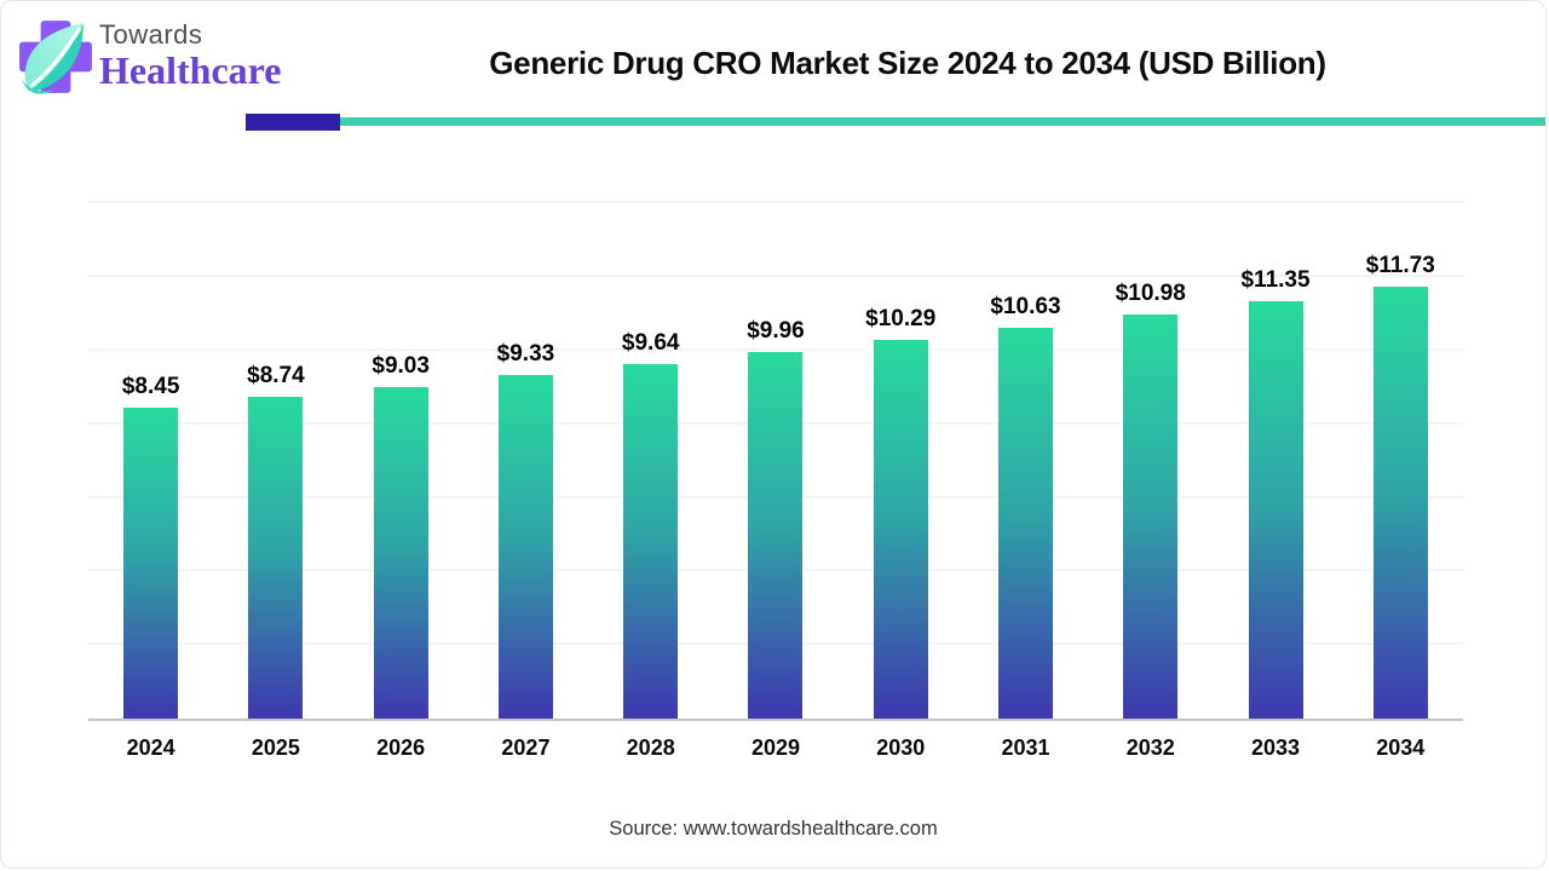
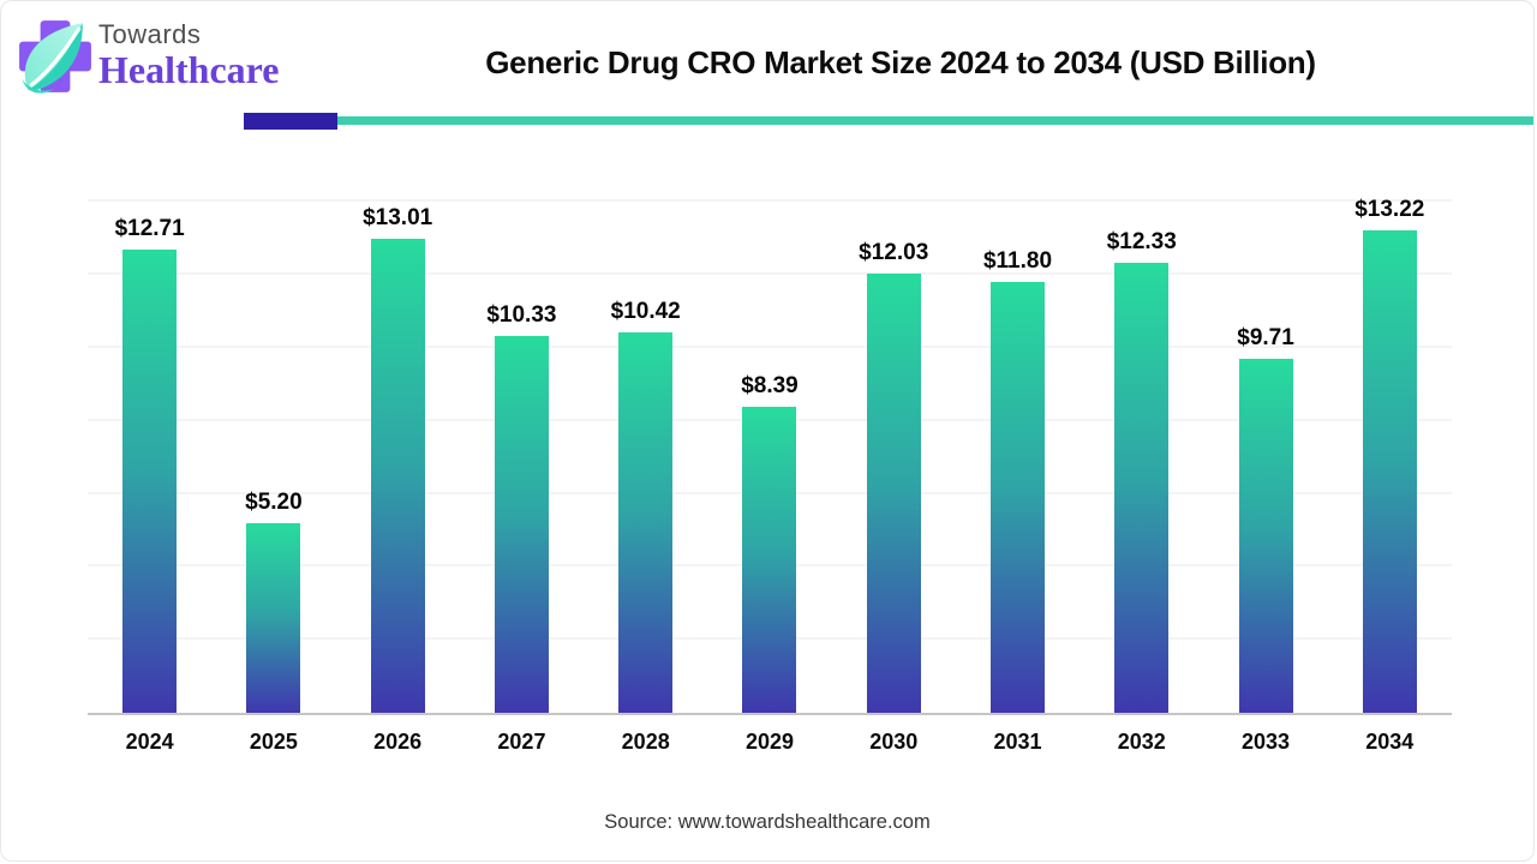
2024: $8.45 -> $12.71
2025: $8.74 -> $5.20
2026: $9.03 -> $13.01
2027: $9.33 -> $10.33
2028: $9.64 -> $10.42
2029: $9.96 -> $8.39
2030: $10.29 -> $12.03
2031: $10.63 -> $11.80
2032: $10.98 -> $12.33
2033: $11.35 -> $9.71
2034: $11.73 -> $13.22
